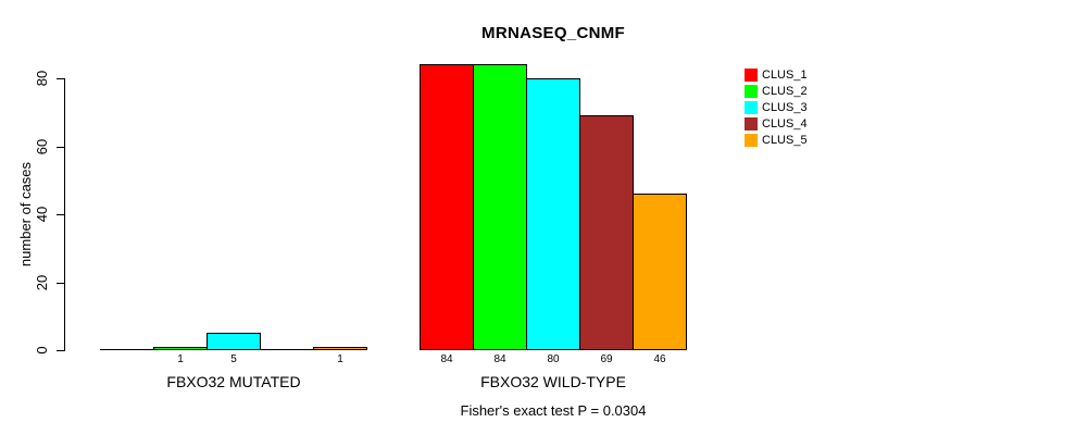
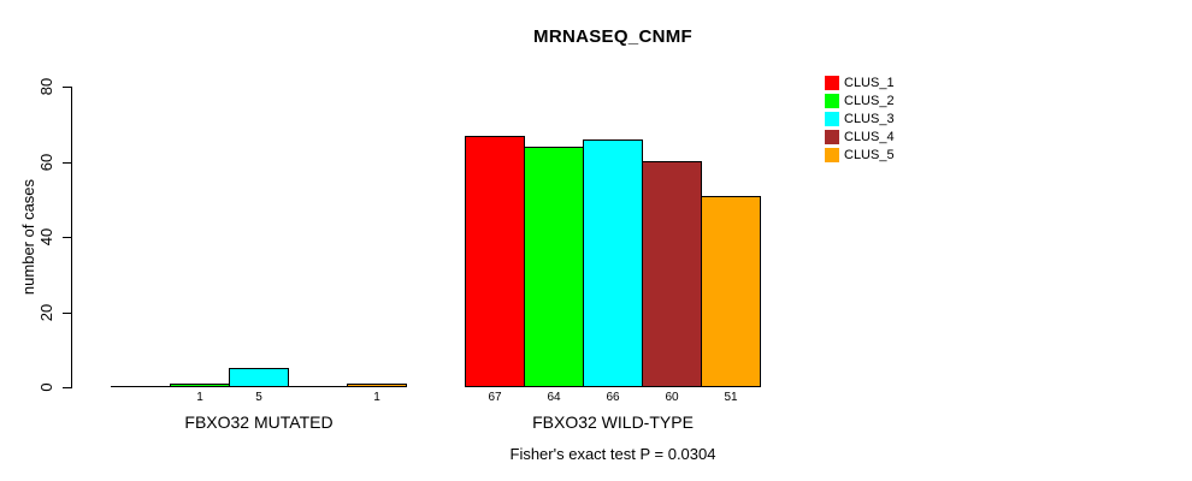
CLUS_1/FBXO32 WILD-TYPE: 84 -> 67
CLUS_2/FBXO32 WILD-TYPE: 84 -> 64
CLUS_3/FBXO32 WILD-TYPE: 80 -> 66
CLUS_4/FBXO32 WILD-TYPE: 69 -> 60
CLUS_5/FBXO32 WILD-TYPE: 46 -> 51
